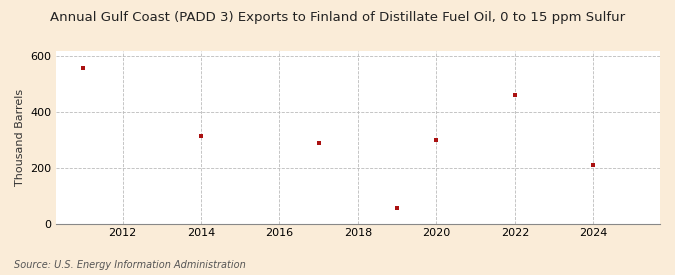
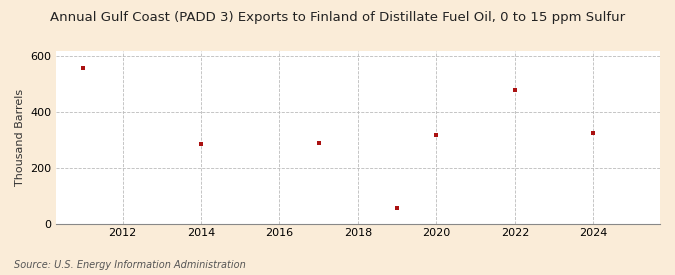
2014: 315 -> 285
2020: 300 -> 320
2022: 460 -> 480
2024: 210 -> 325
